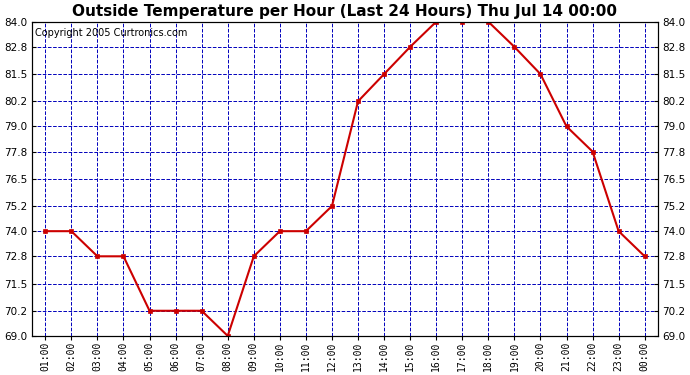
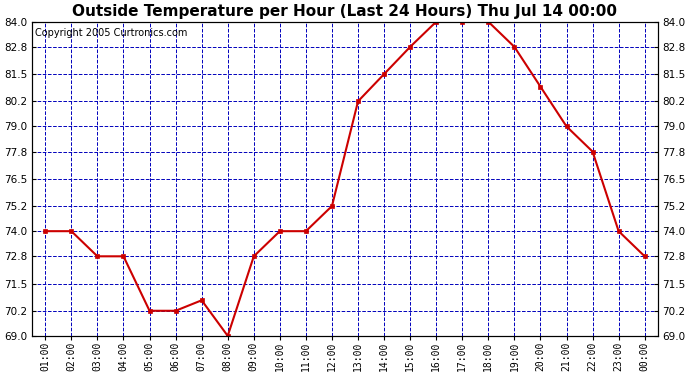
07:00: 70.2 -> 70.7
20:00: 81.5 -> 80.9
